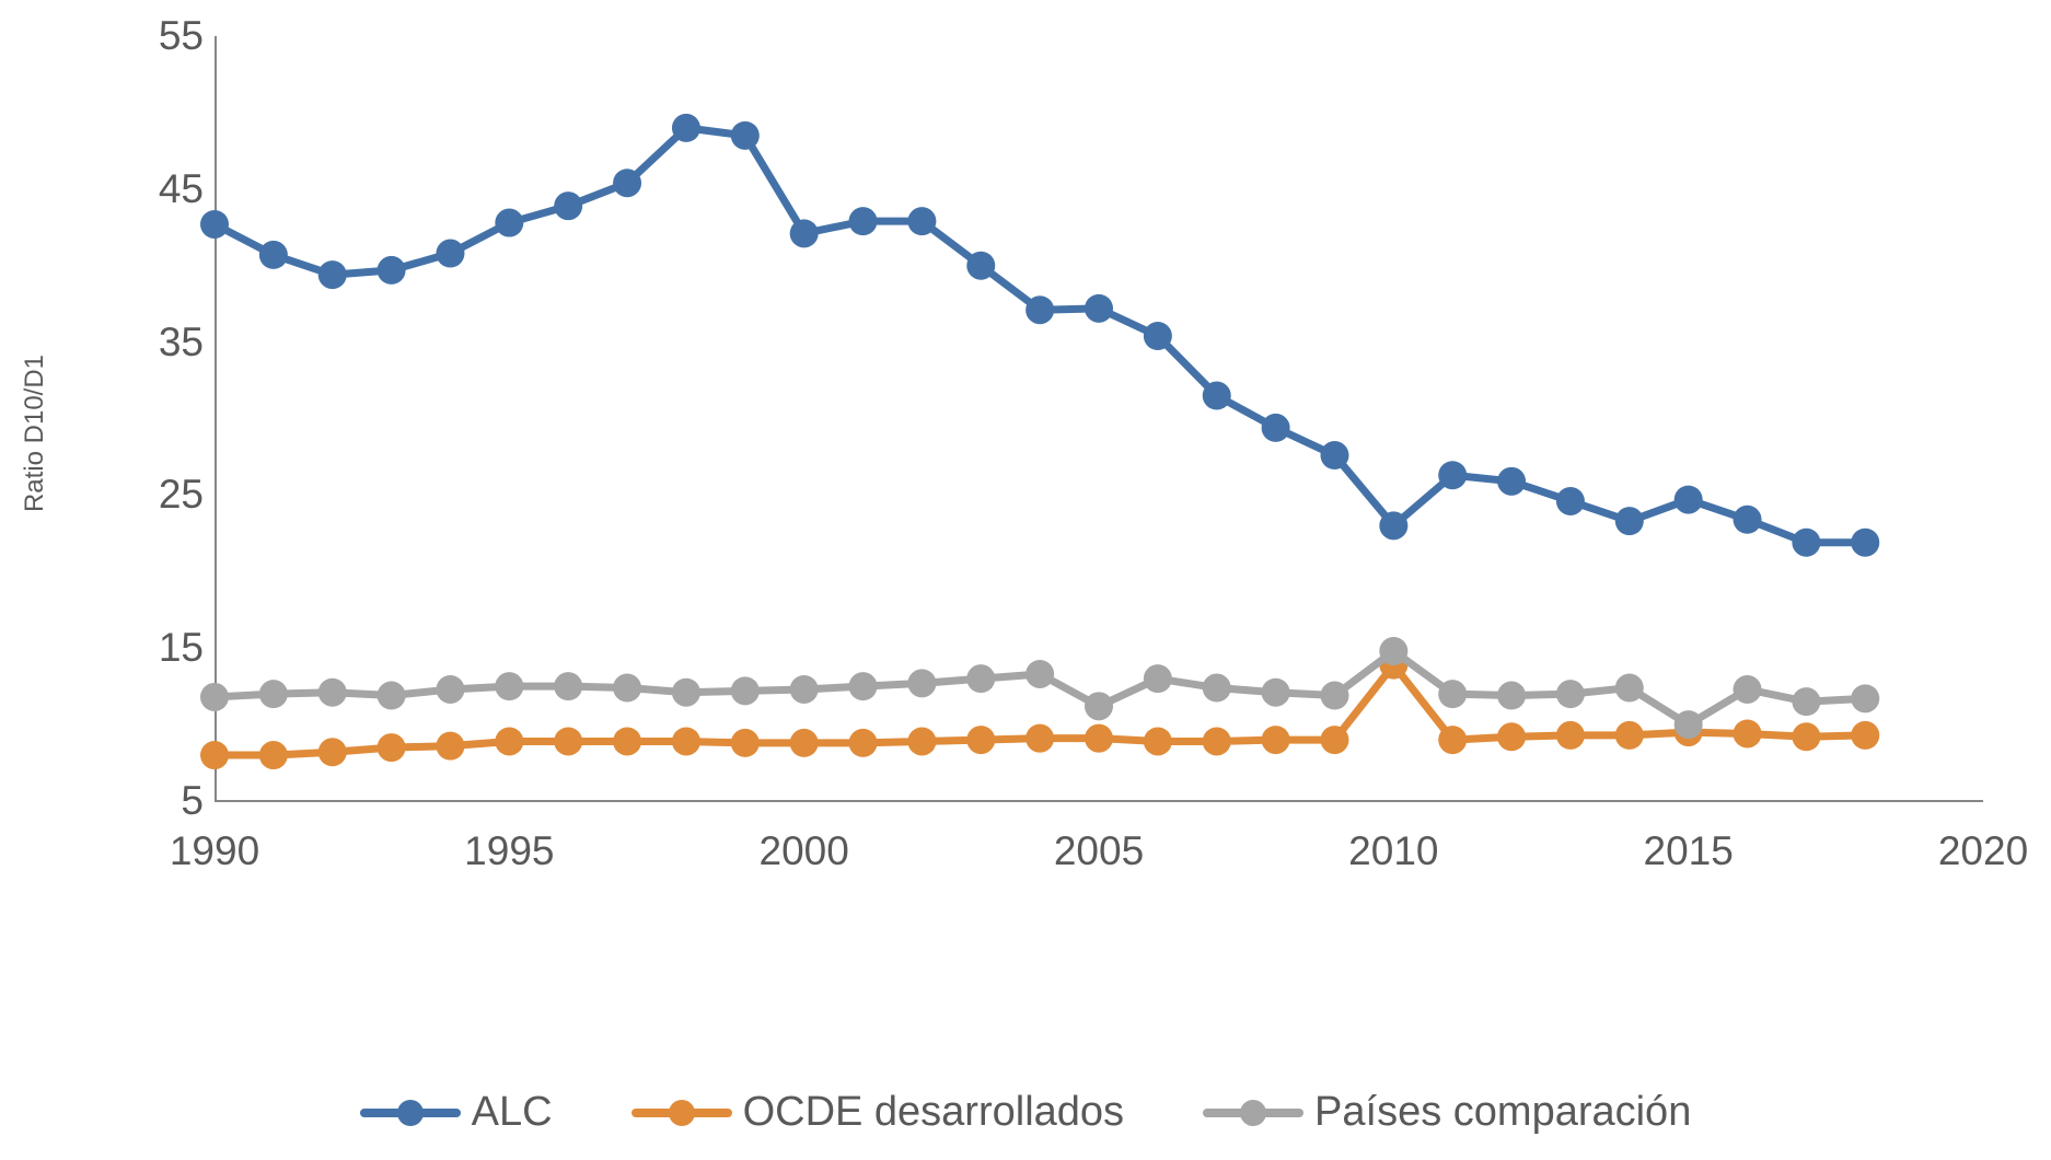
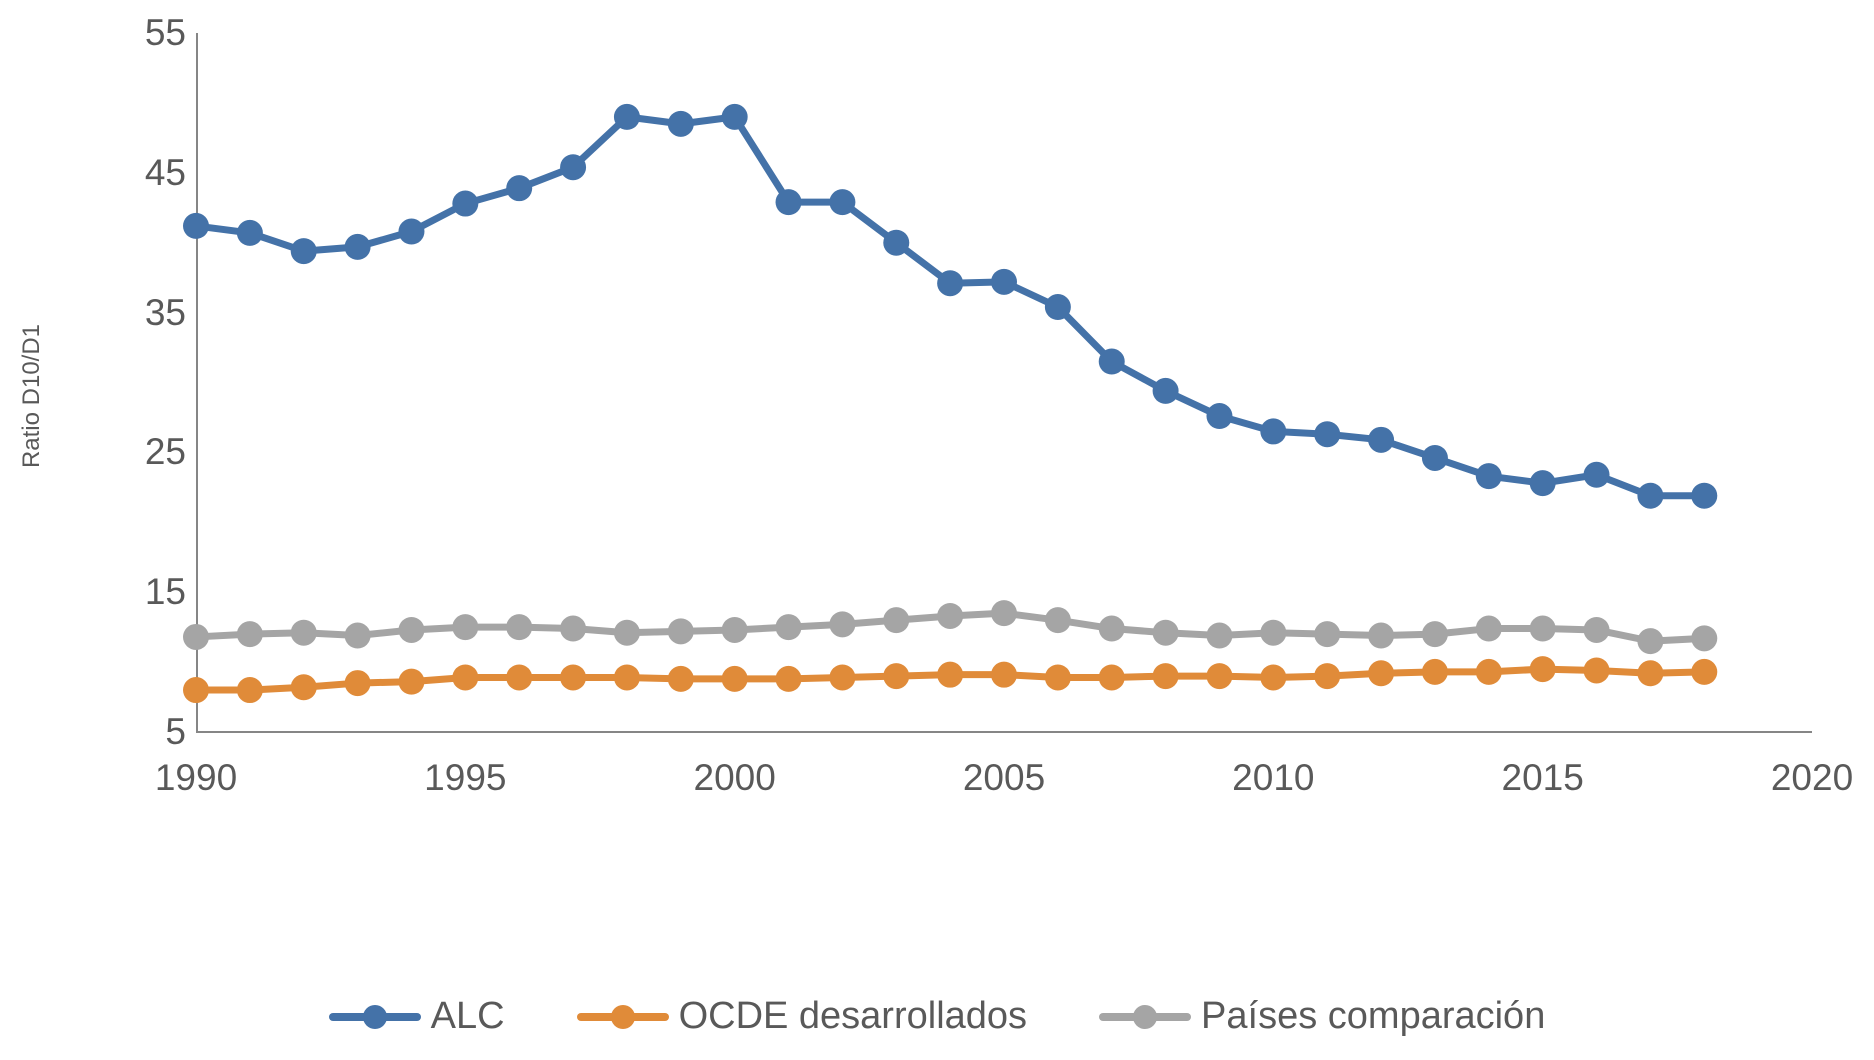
ALC/1990: 42.7 -> 41.2
ALC/2000: 42.1 -> 49.0
Países comparación/2005: 11.2 -> 13.5
ALC/2010: 23.0 -> 26.5
OCDE desarrollados/2010: 13.9 -> 8.9
Países comparación/2010: 14.8 -> 12.1
ALC/2015: 24.7 -> 22.8
Países comparación/2015: 10.0 -> 12.4
